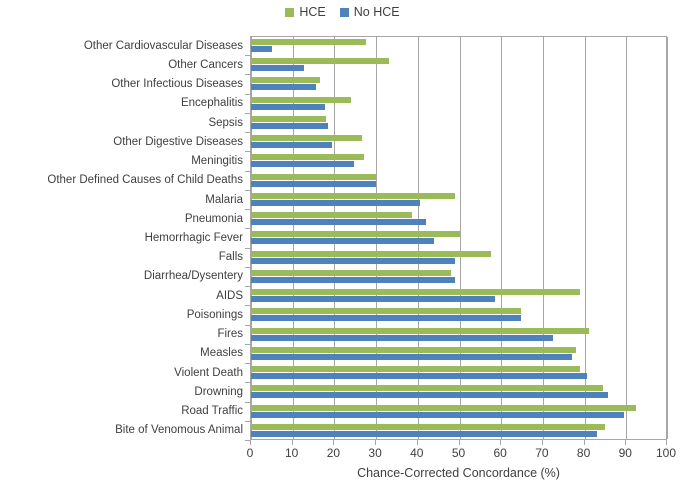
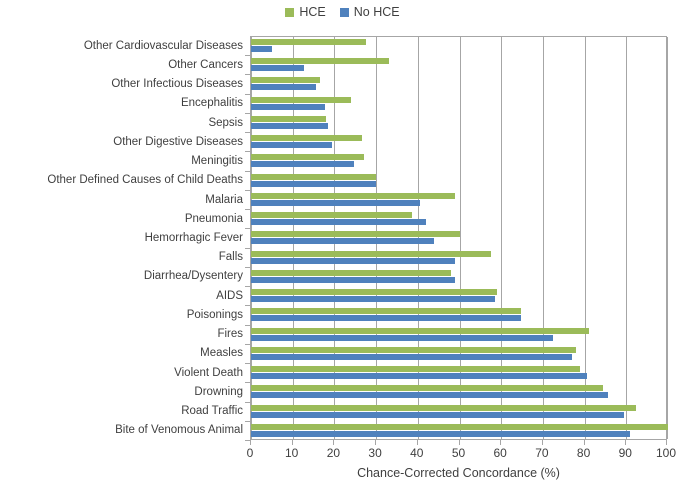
HCE/AIDS: 79 -> 59
HCE/Bite of Venomous Animal: 85 -> 100
No HCE/Bite of Venomous Animal: 83 -> 91
